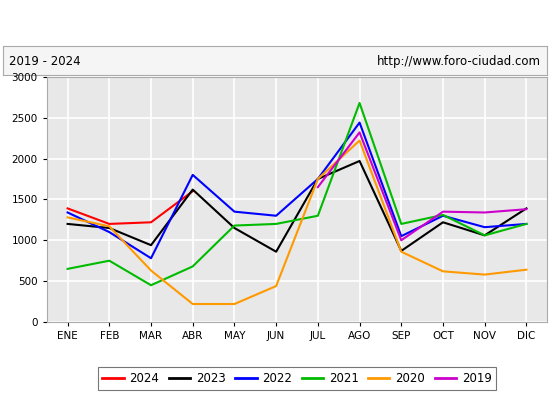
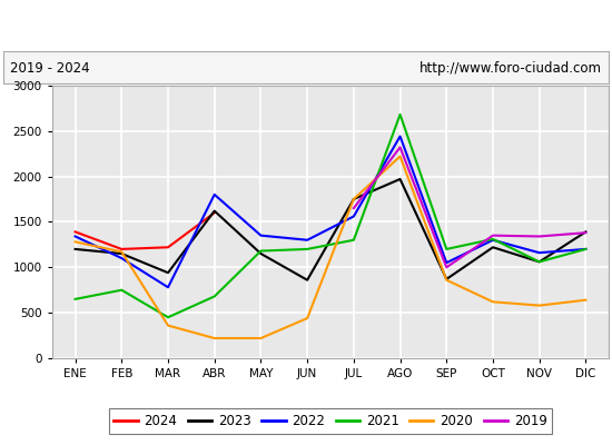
2020/MAR: 630 -> 360
2022/JUL: 1750 -> 1560
